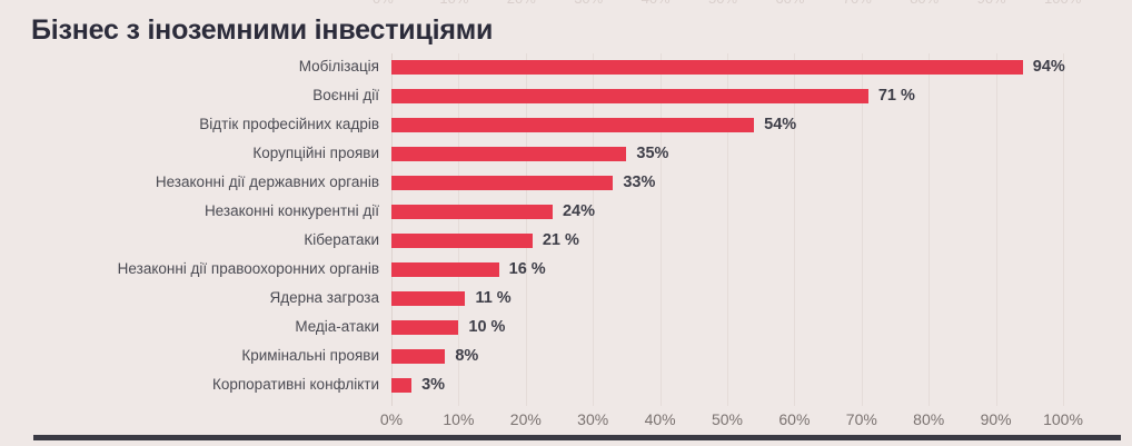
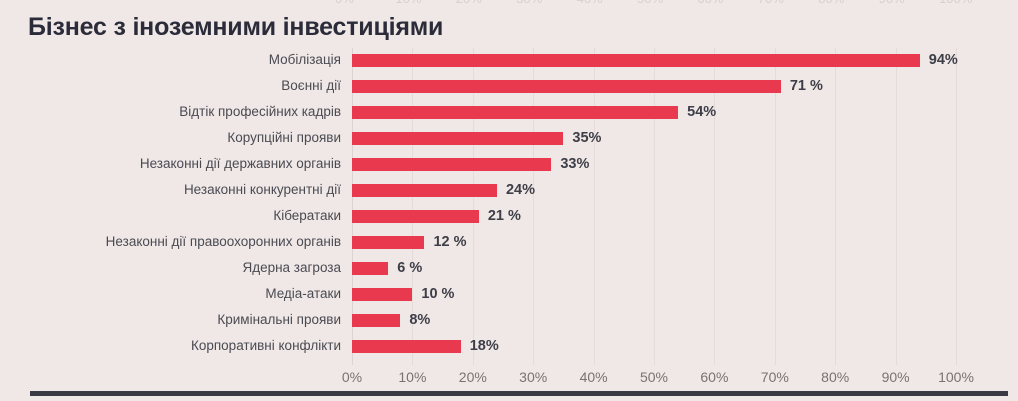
Незаконні дії правоохоронних органів: 16 -> 12
Ядерна загроза: 11 -> 6
Корпоративні конфлікти: 3% -> 18%
